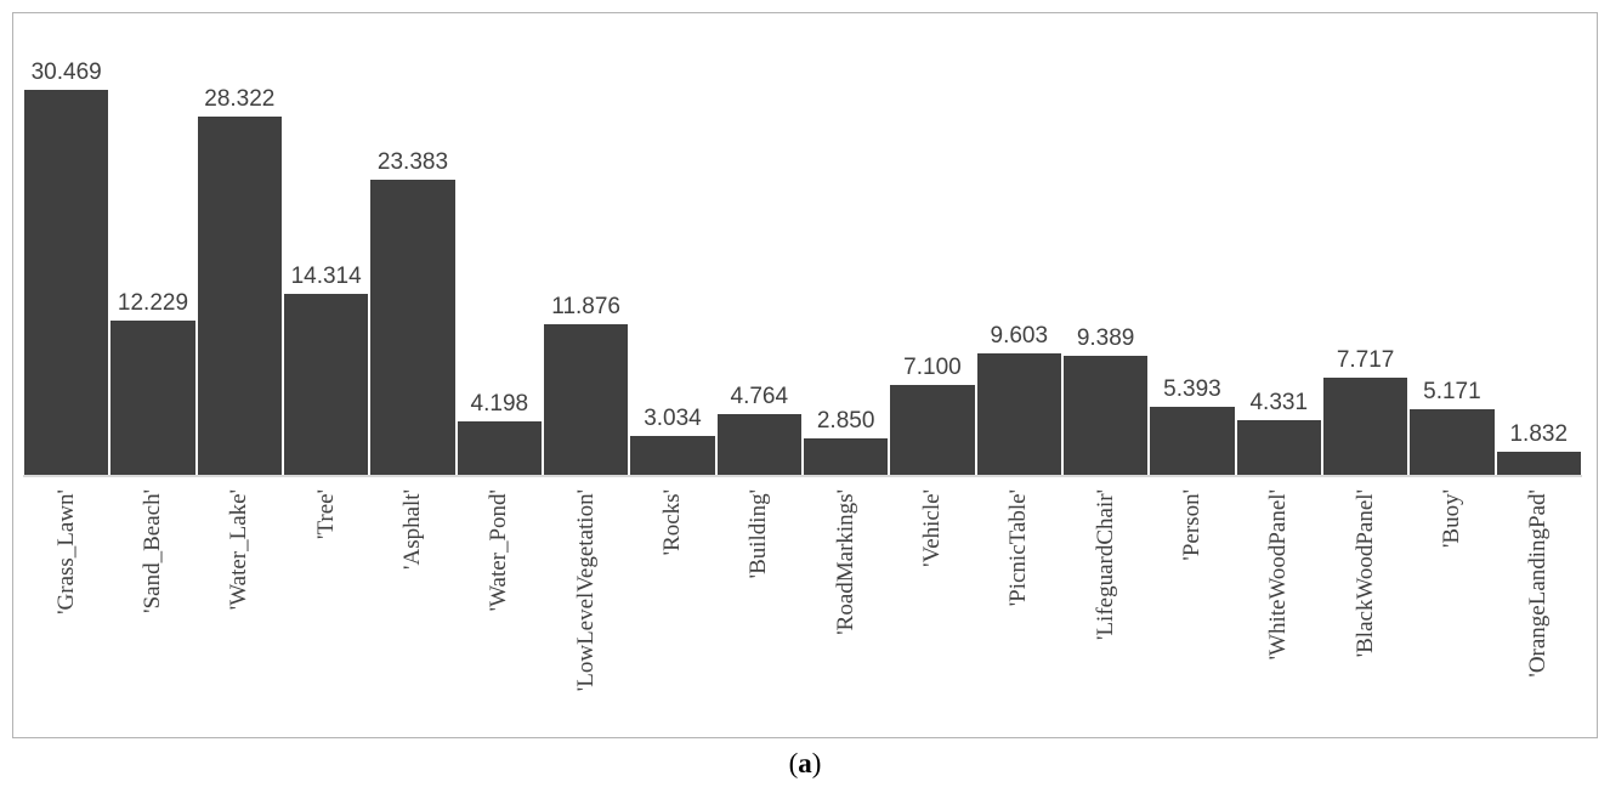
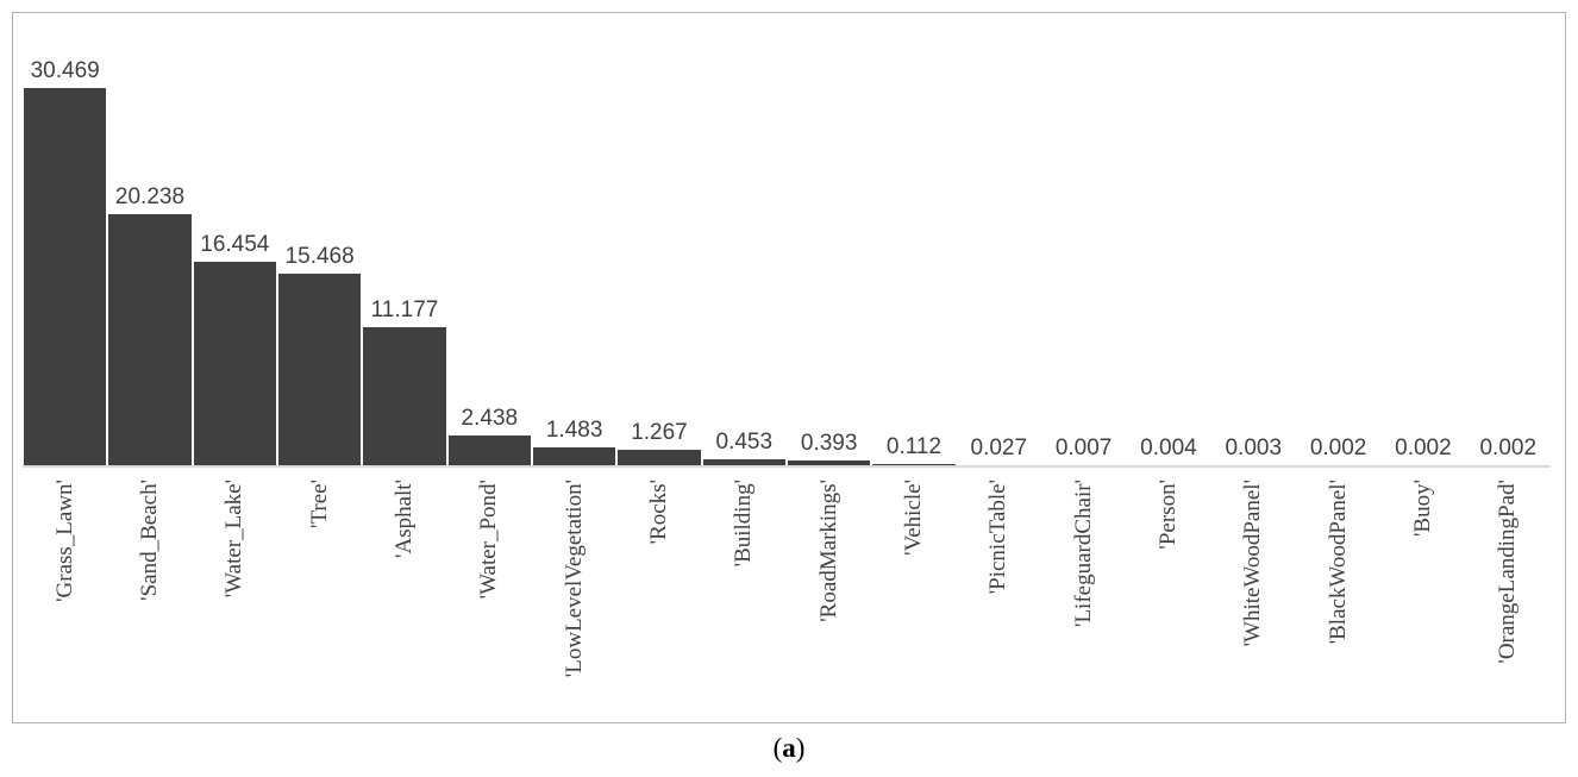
'Sand_Beach': 12.229 -> 20.238
'Water_Lake': 28.322 -> 16.454
'Tree': 14.314 -> 15.468
'Asphalt': 23.383 -> 11.177
'Water_Pond': 4.198 -> 2.438
'LowLevelVegetation': 11.876 -> 1.483
'Rocks': 3.034 -> 1.267
'Building': 4.764 -> 0.453
'RoadMarkings': 2.850 -> 0.393
'Vehicle': 7.100 -> 0.112
'PicnicTable': 9.603 -> 0.027
'LifeguardChair': 9.389 -> 0.007
'Person': 5.393 -> 0.004
'WhiteWoodPanel': 4.331 -> 0.003
'BlackWoodPanel': 7.717 -> 0.002
'Buoy': 5.171 -> 0.002
'OrangeLandingPad': 1.832 -> 0.002
